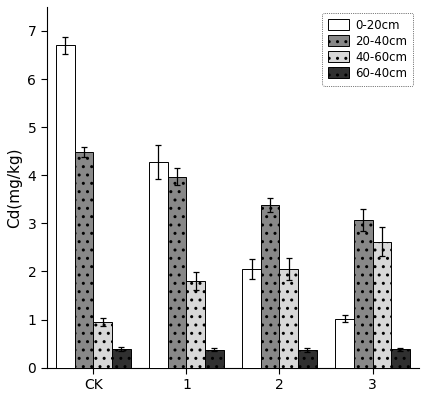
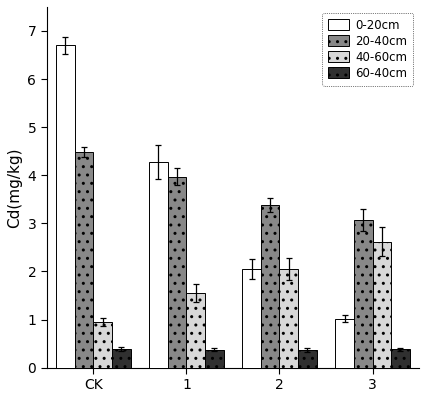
40-60cm/1: 1.80 -> 1.55
